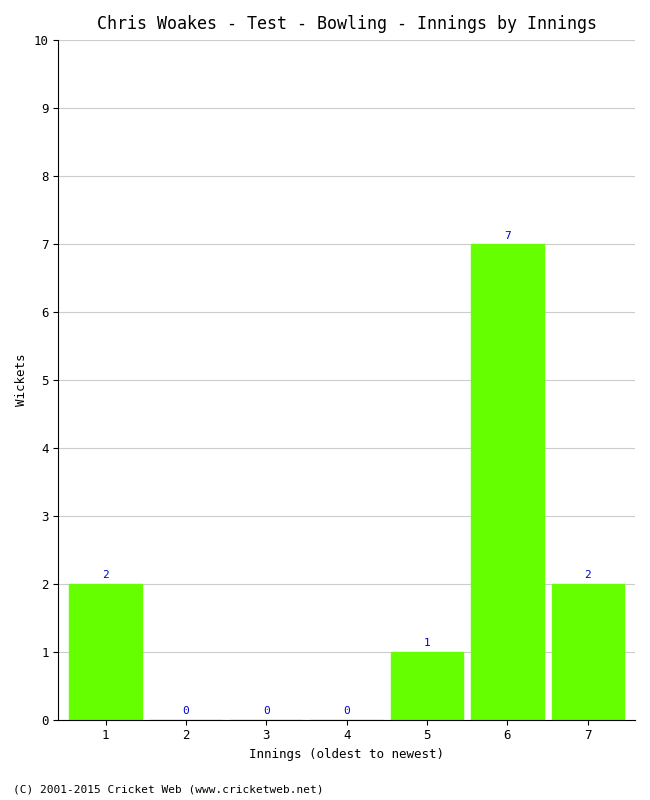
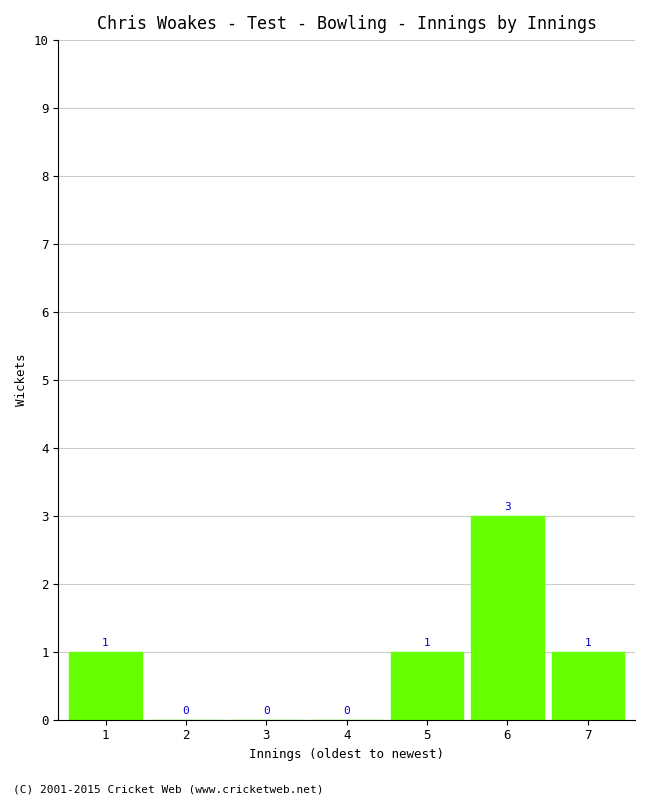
1: 2 -> 1
6: 7 -> 3
7: 2 -> 1
